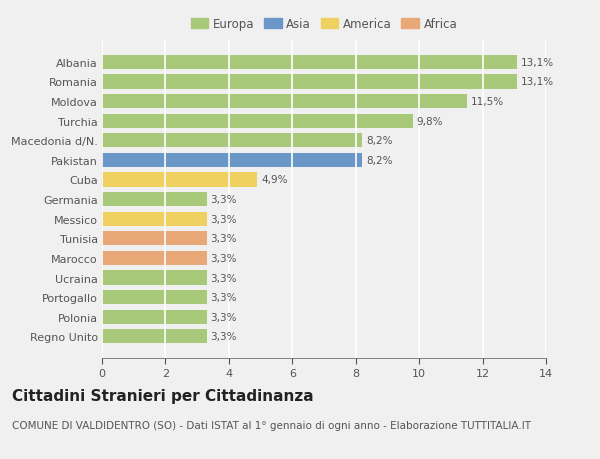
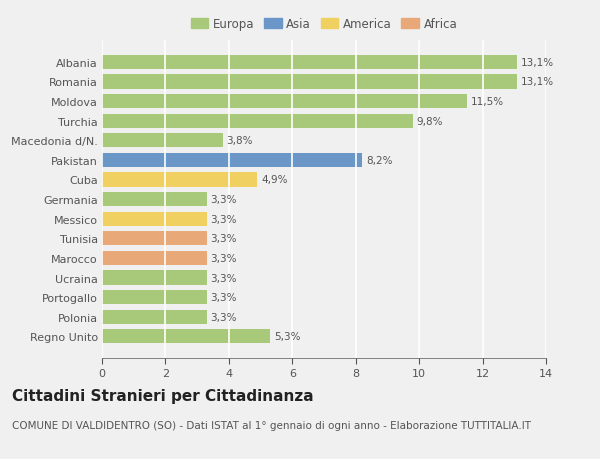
Macedonia d/N.: 8,2% -> 3,8%
Regno Unito: 3,3% -> 5,3%
